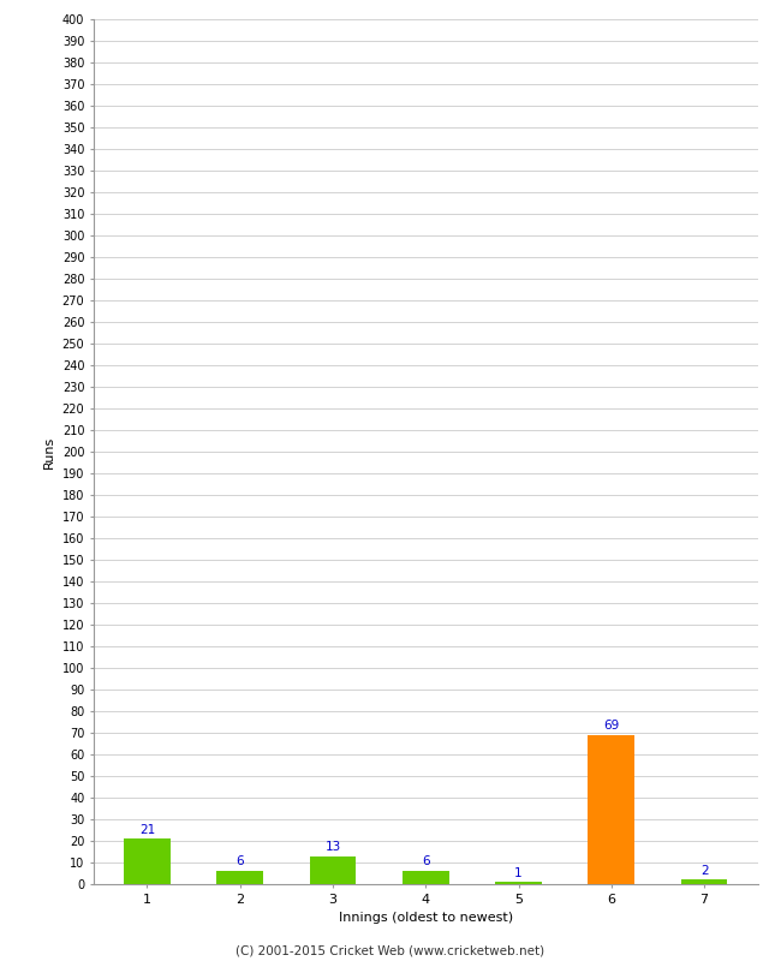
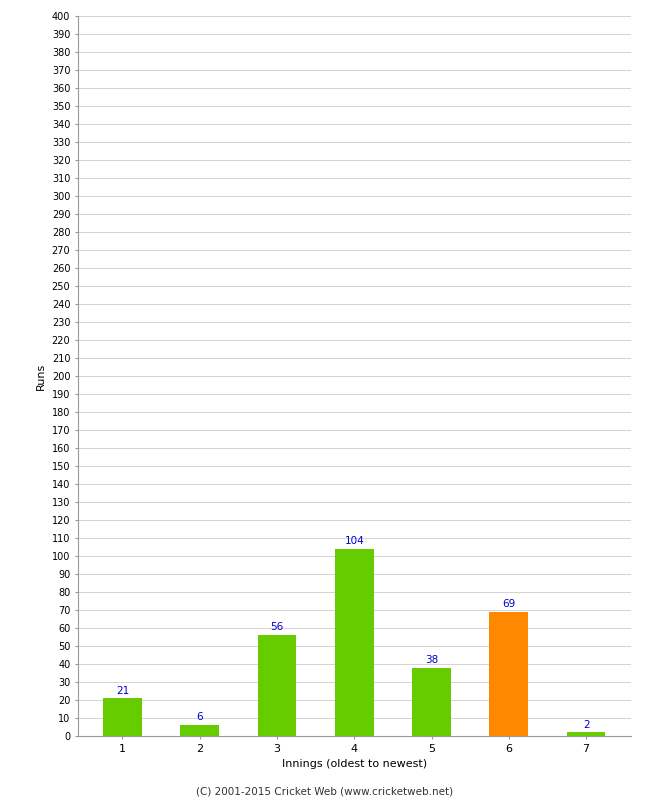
3: 13 -> 56
4: 6 -> 104
5: 1 -> 38
